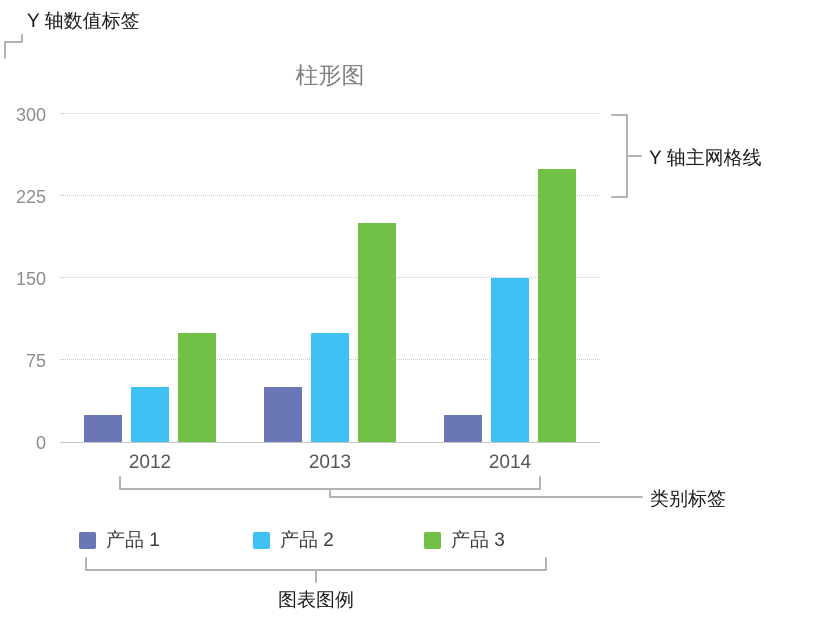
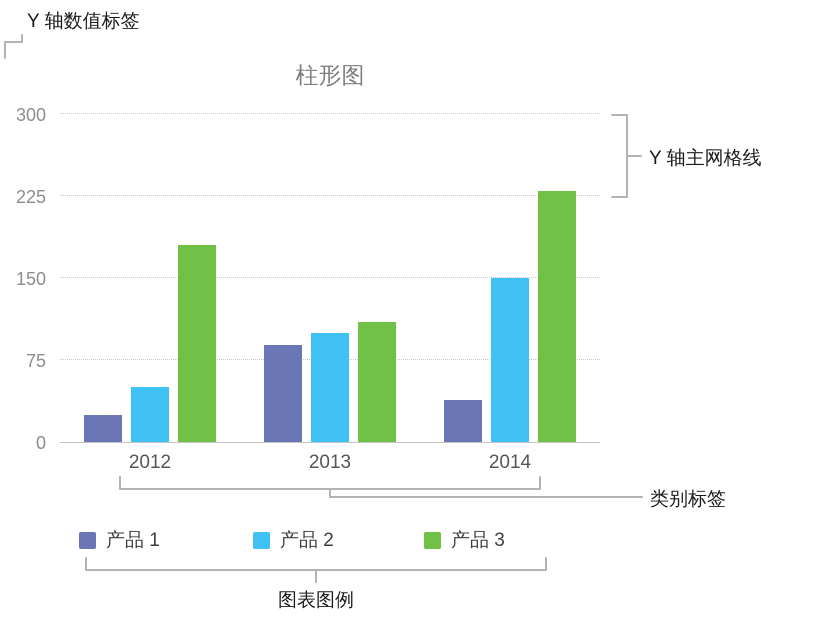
产品 3/2012: 100 -> 180
产品 1/2013: 50 -> 89
产品 3/2013: 200 -> 110
产品 1/2014: 25 -> 38
产品 3/2014: 250 -> 230
